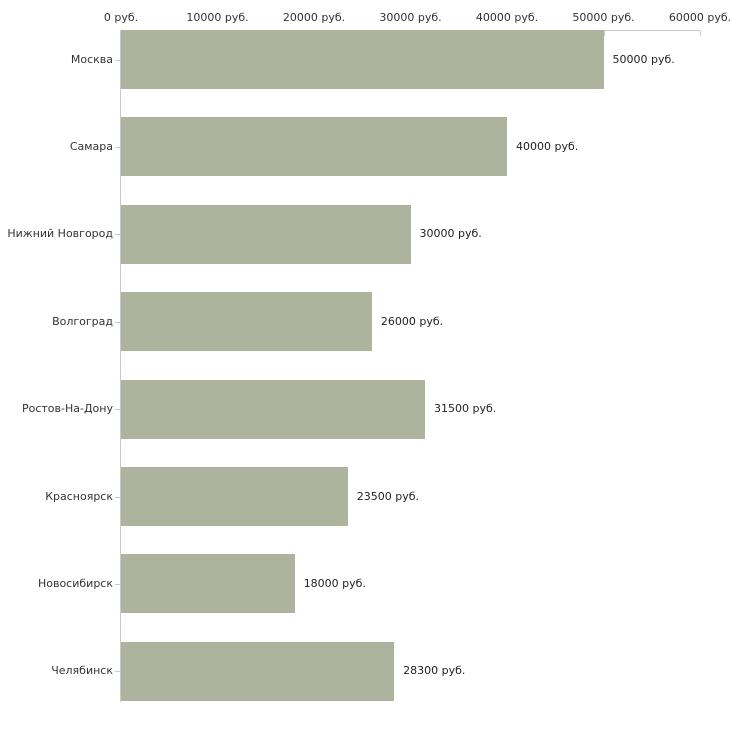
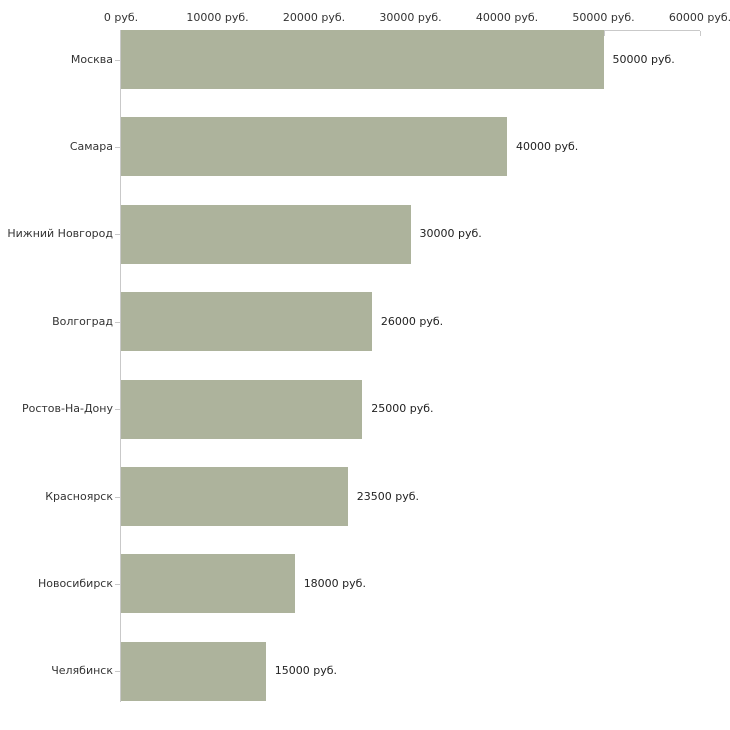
Ростов-На-Дону: 31500 -> 25000
Челябинск: 28300 -> 15000
